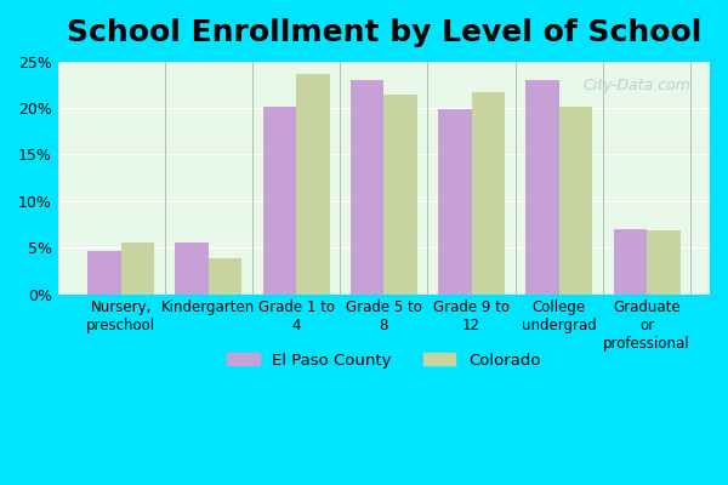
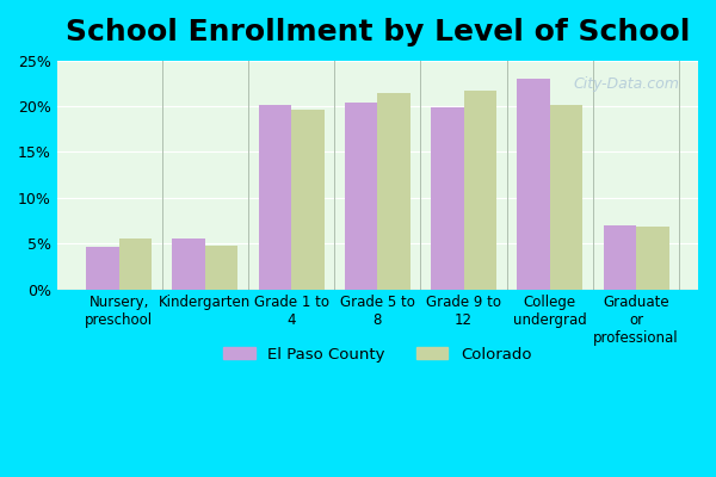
Colorado/Kindergarten: 3.8% -> 4.8%
Colorado/Grade 1 to 4: 23.6% -> 19.6%
El Paso County/Grade 5 to 8: 23.0% -> 20.4%
